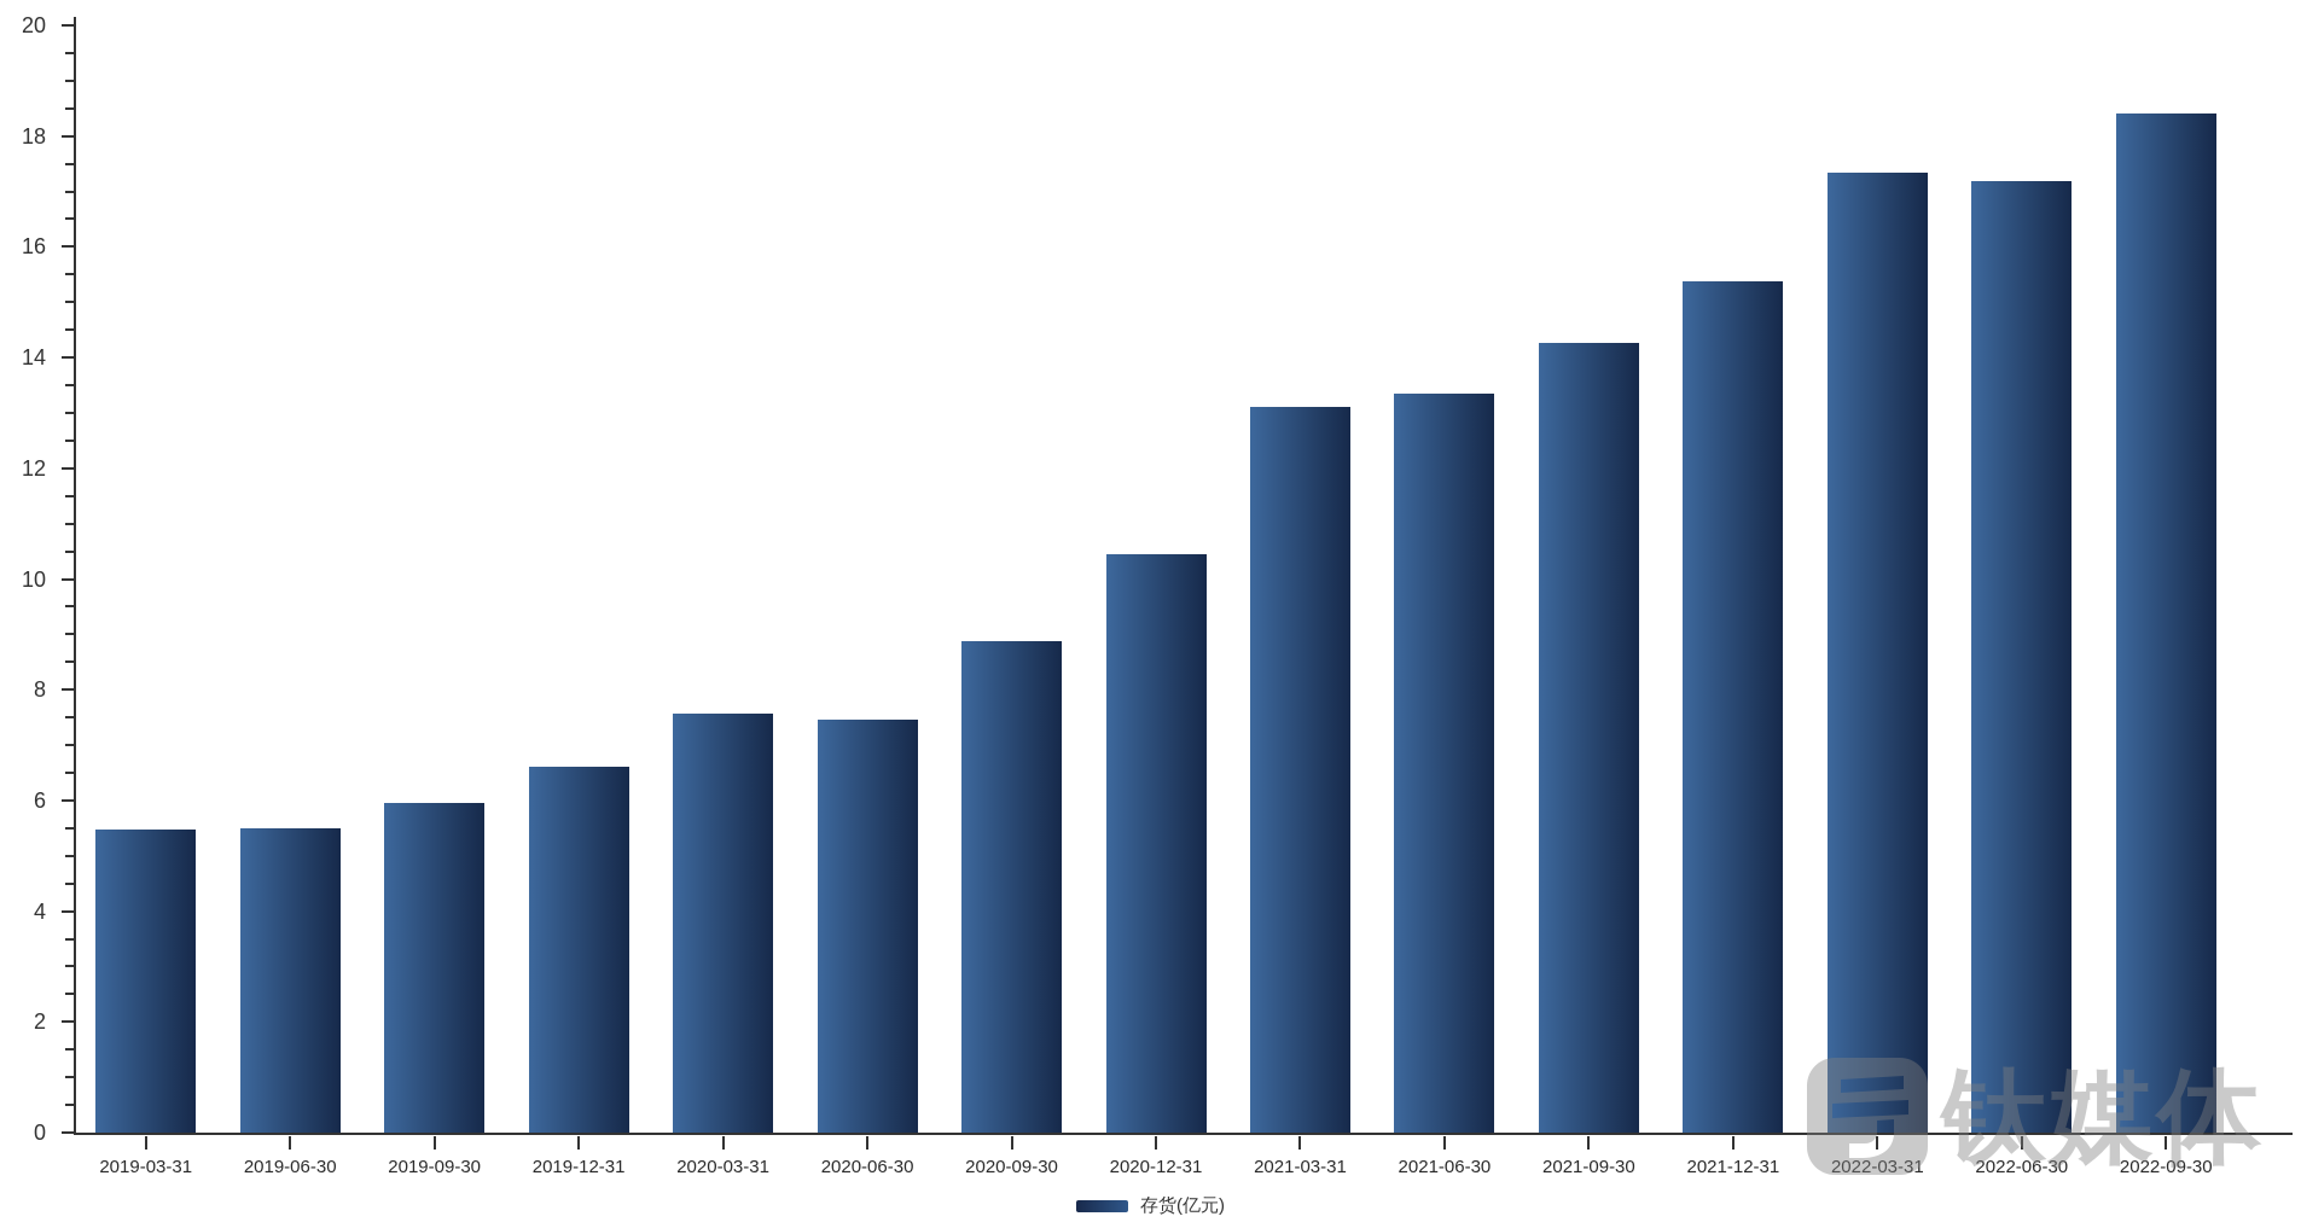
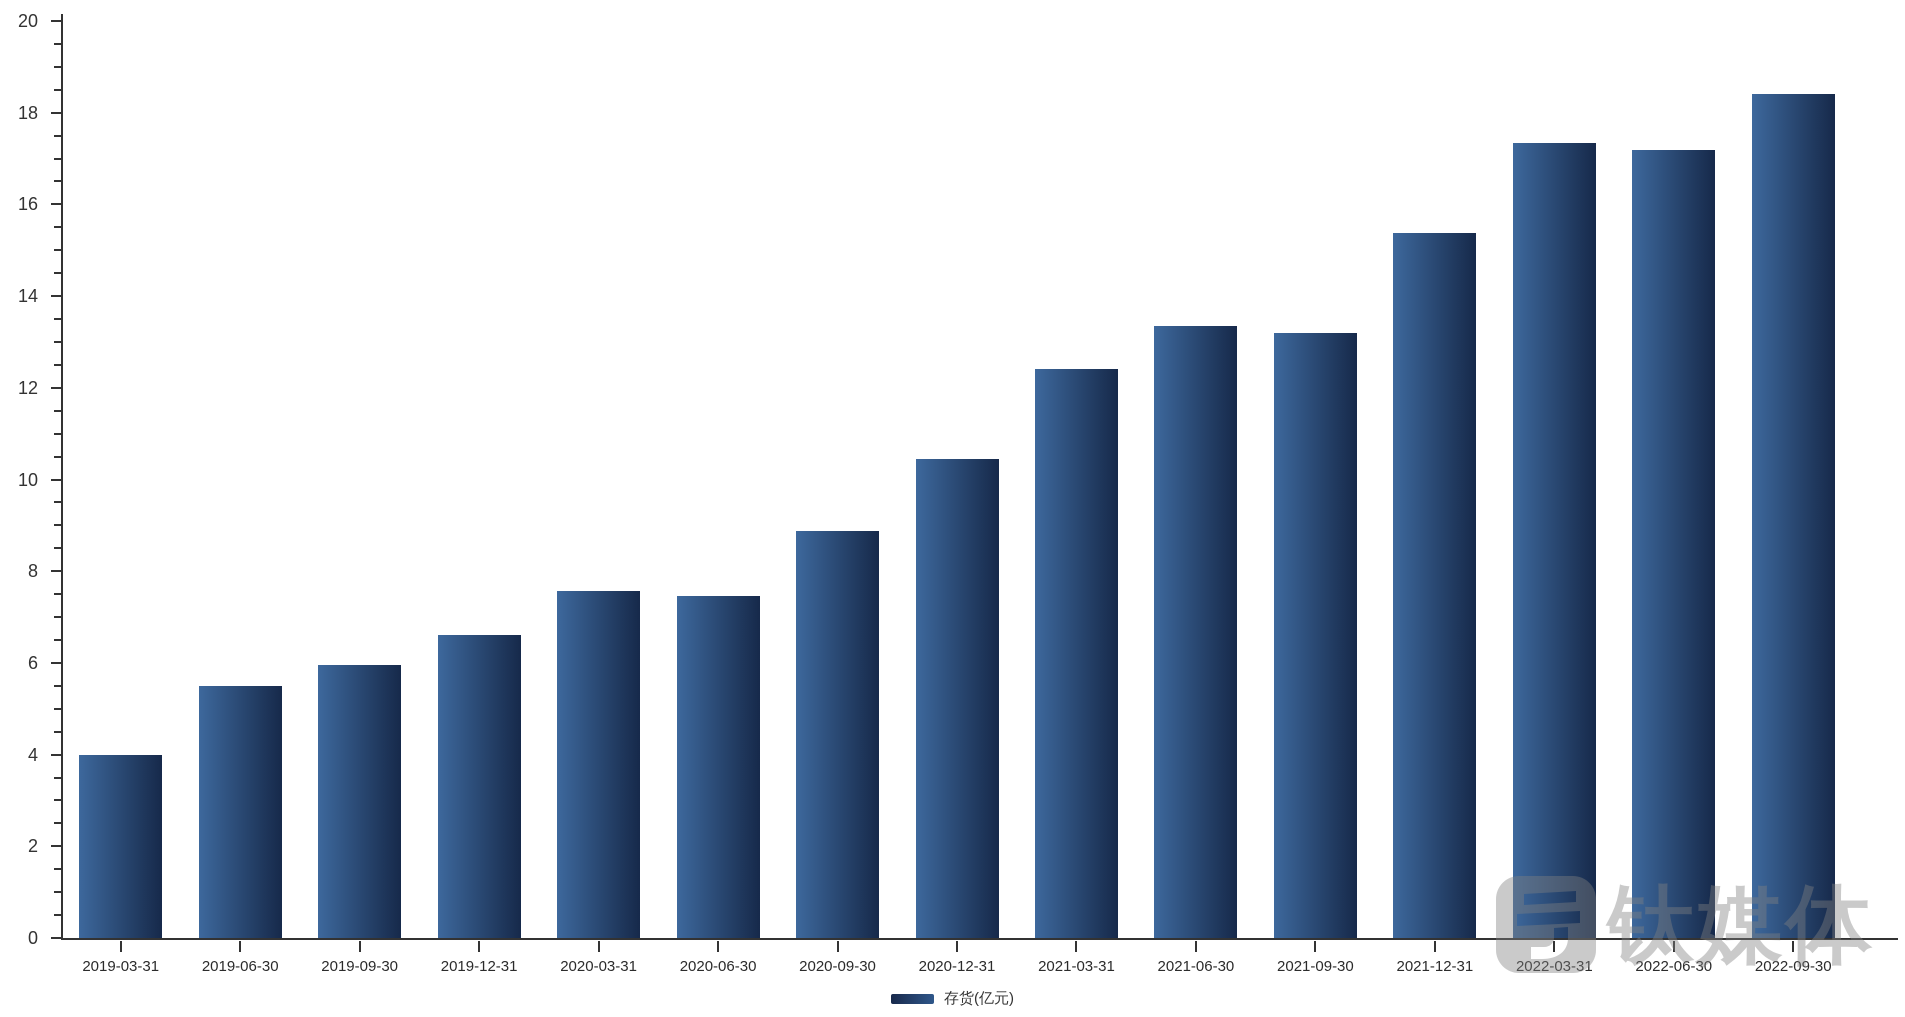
2019-03-31: 5.5 -> 4.0
2021-03-31: 13.1 -> 12.4
2021-09-30: 14.3 -> 13.2
